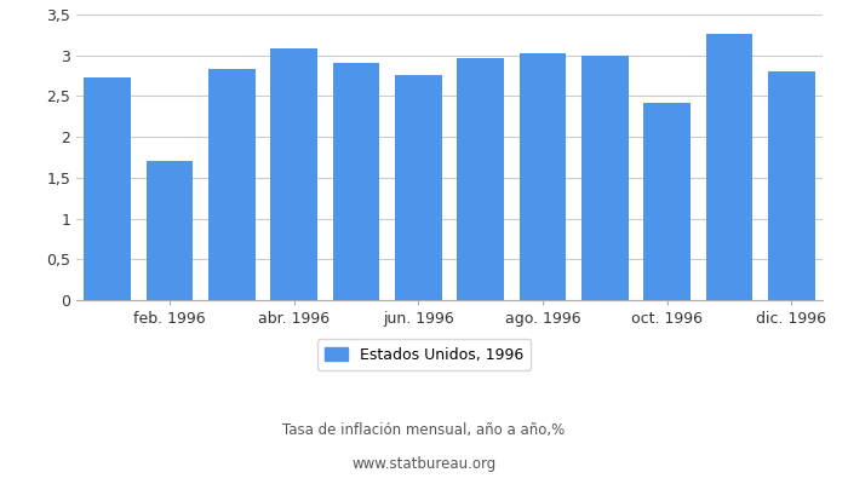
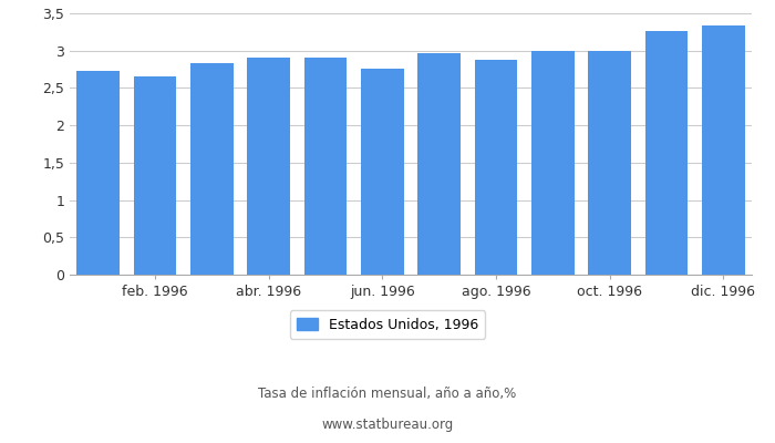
feb. 1996: 1,70 -> 2,65
abr. 1996: 3,08 -> 2,91
ago. 1996: 3,02 -> 2,88
oct. 1996: 2,42 -> 3,00
dic. 1996: 2,80 -> 3,33
